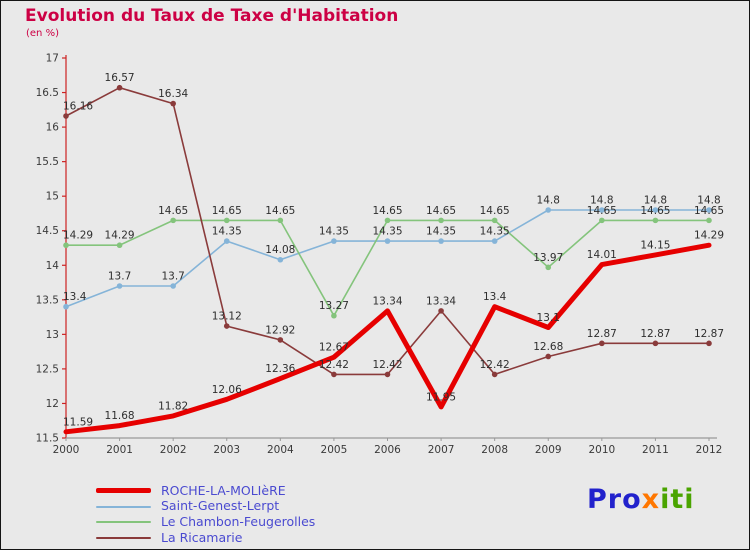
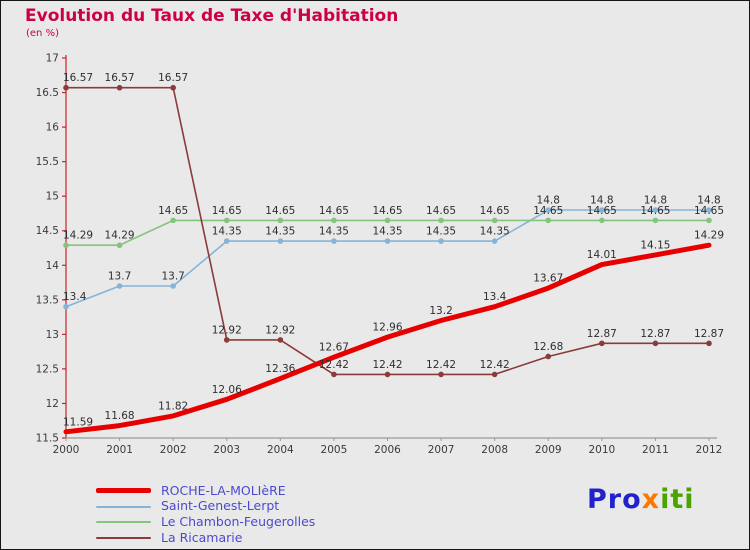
La Ricamarie/2000: 16.16 -> 16.57
La Ricamarie/2002: 16.34 -> 16.57
La Ricamarie/2003: 13.12 -> 12.92
Saint-Genest-Lerpt/2004: 14.08 -> 14.35
Le Chambon-Feugerolles/2005: 13.27 -> 14.65
ROCHE-LA-MOLIèRE/2006: 13.34 -> 12.96
ROCHE-LA-MOLIèRE/2007: 11.95 -> 13.2
La Ricamarie/2007: 13.34 -> 12.42
ROCHE-LA-MOLIèRE/2009: 13.1 -> 13.67
Le Chambon-Feugerolles/2009: 13.97 -> 14.65
